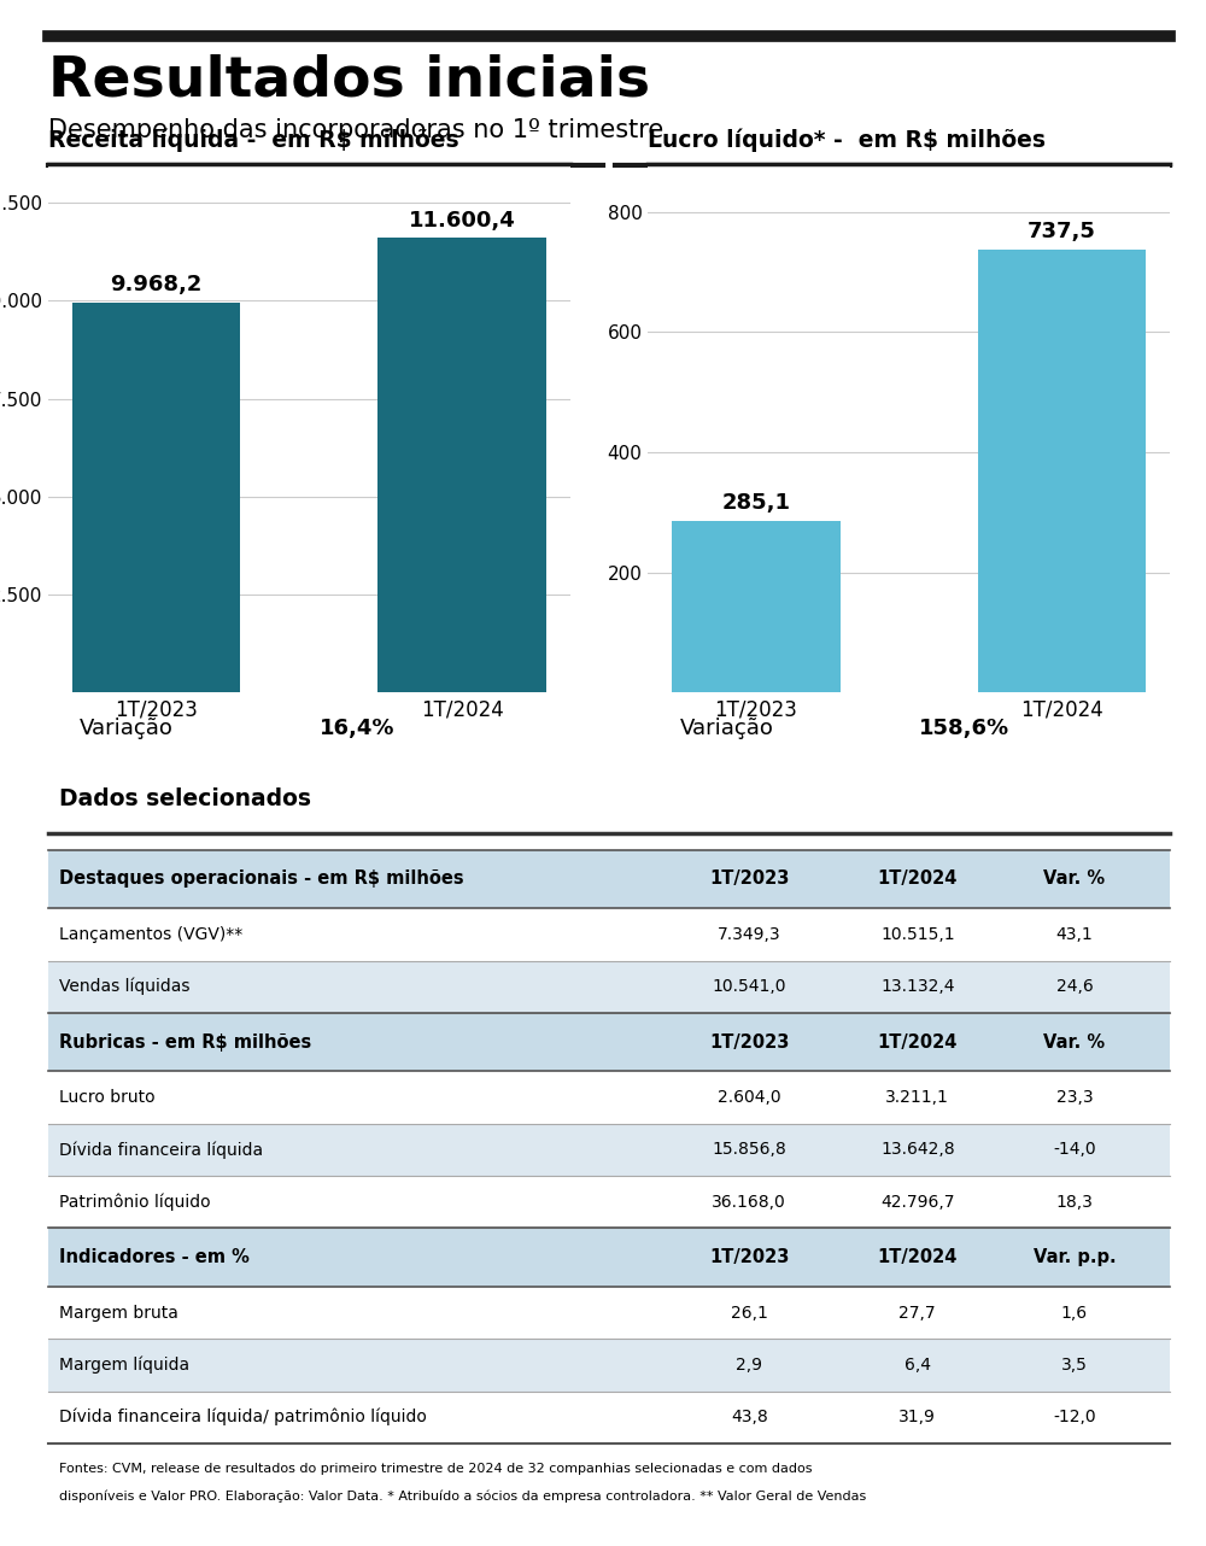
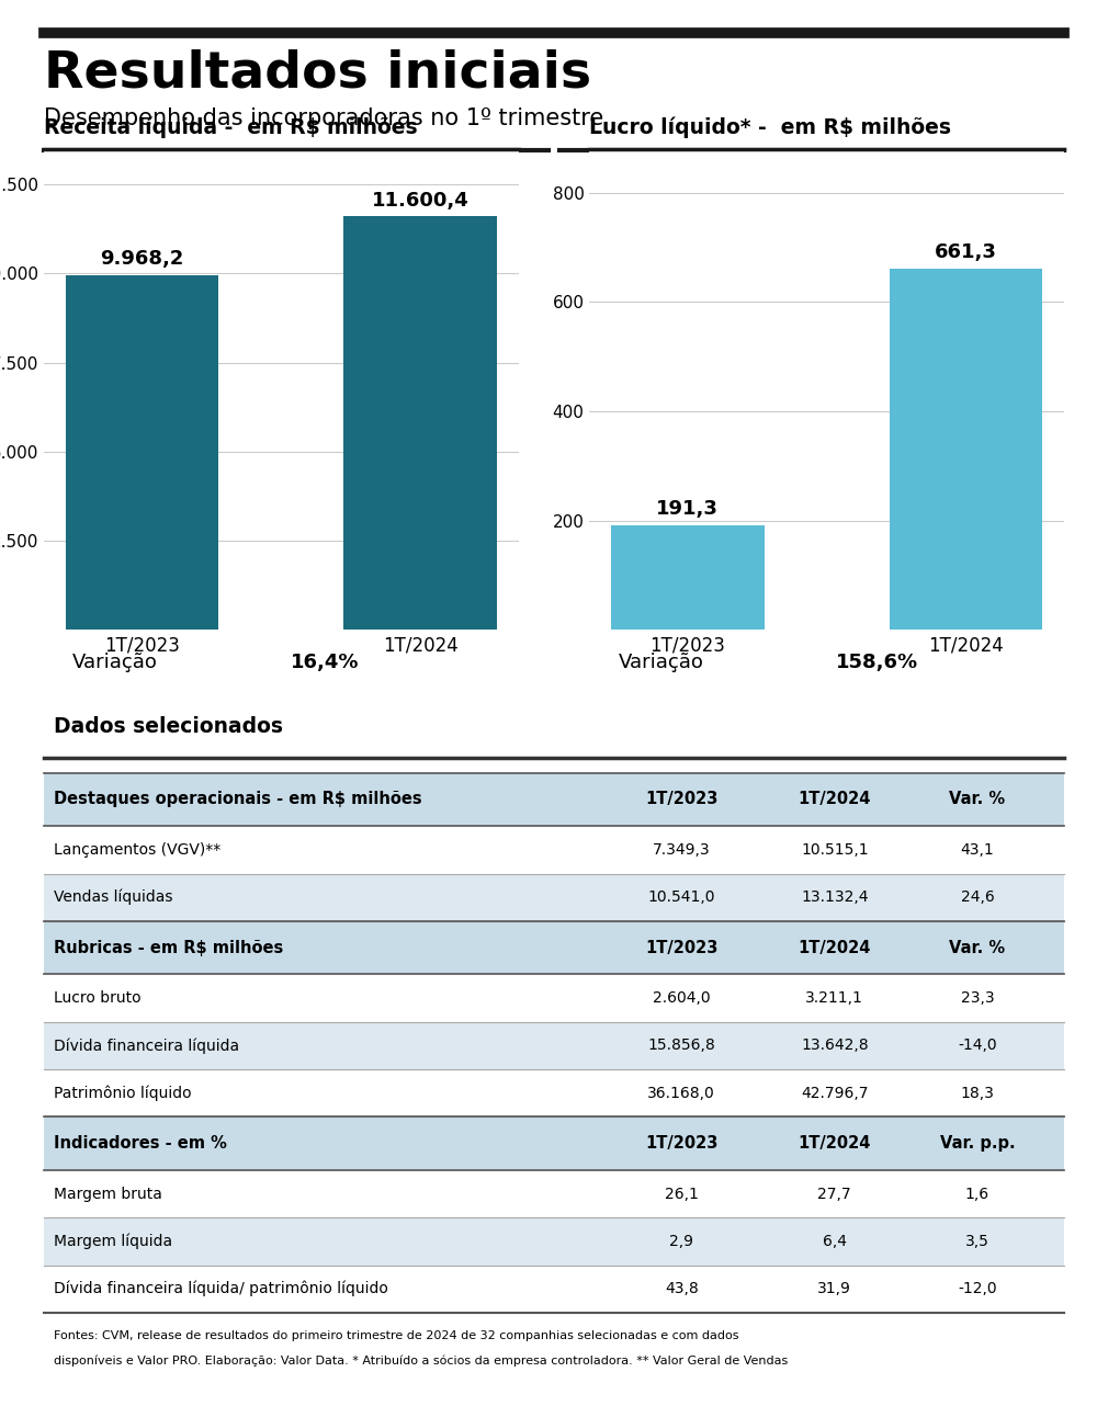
Lucro líquido* - em R$ milhões/1T/2023: 285,1 -> 191,3
Lucro líquido* - em R$ milhões/1T/2024: 737,5 -> 661,3
